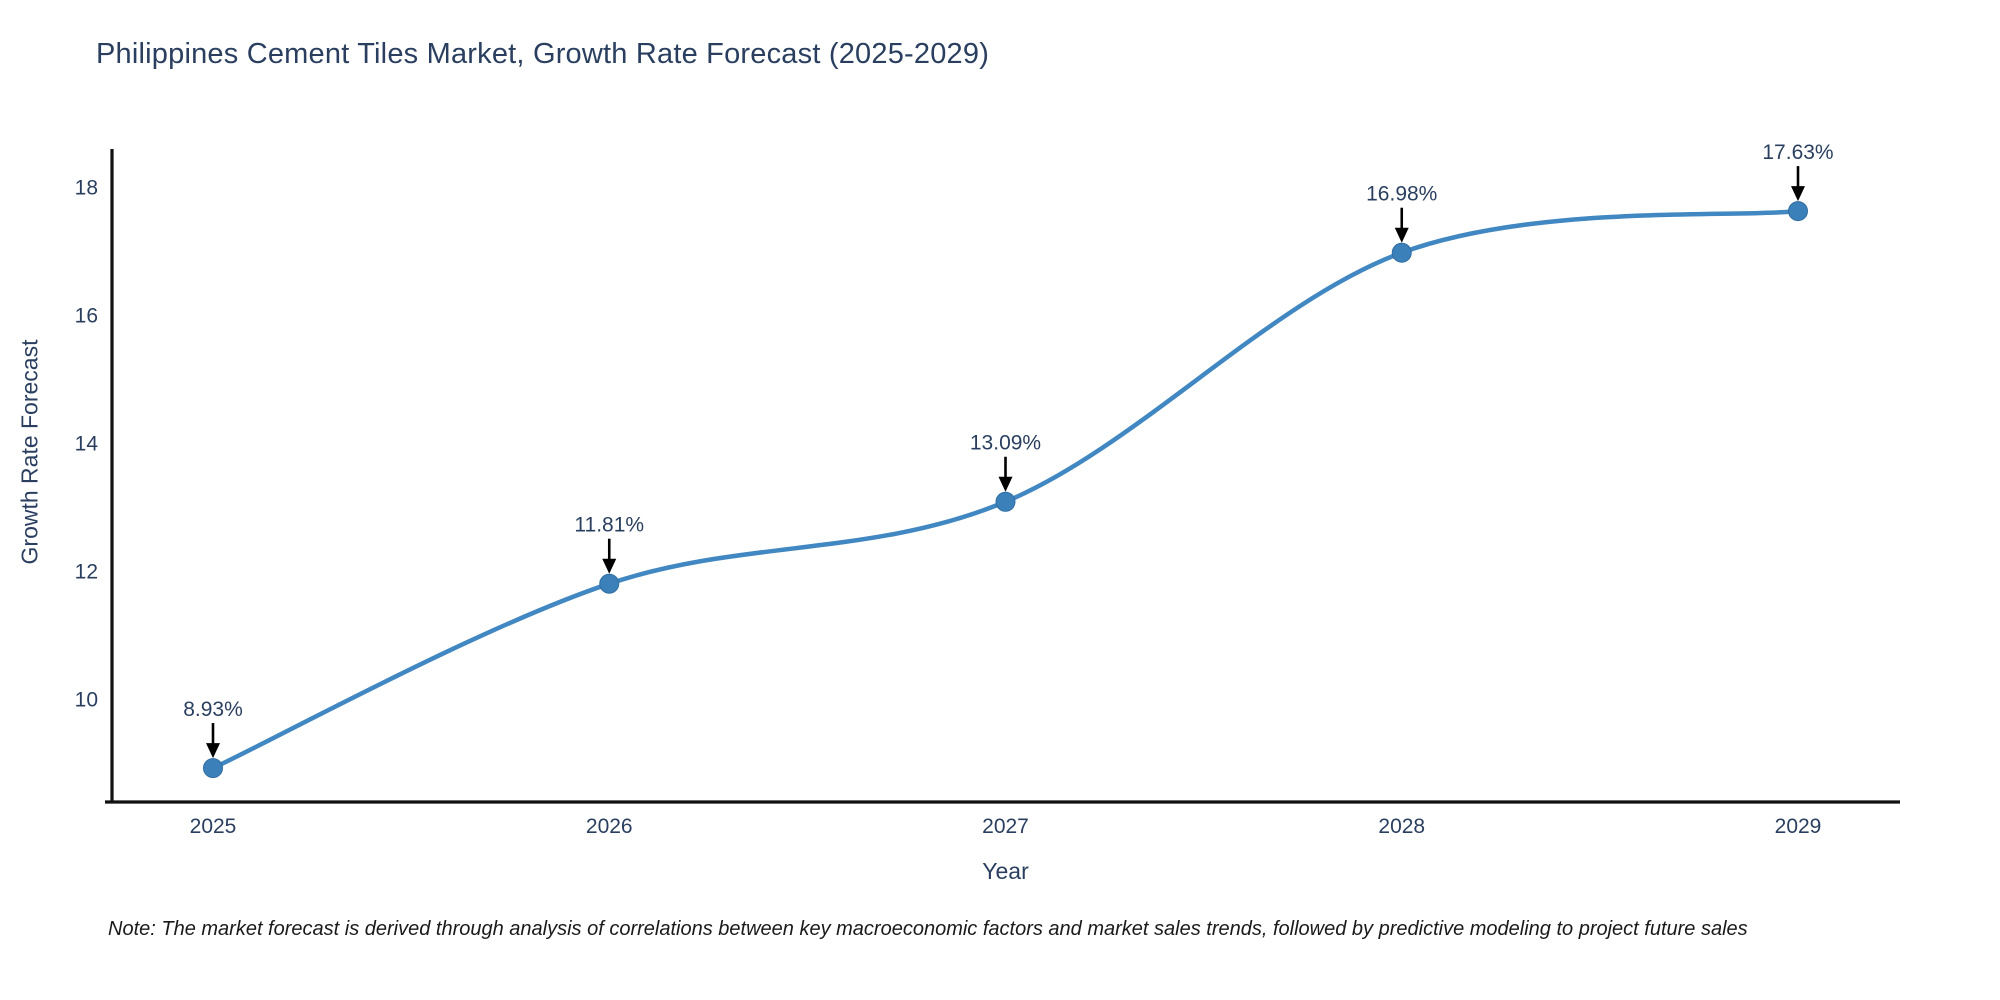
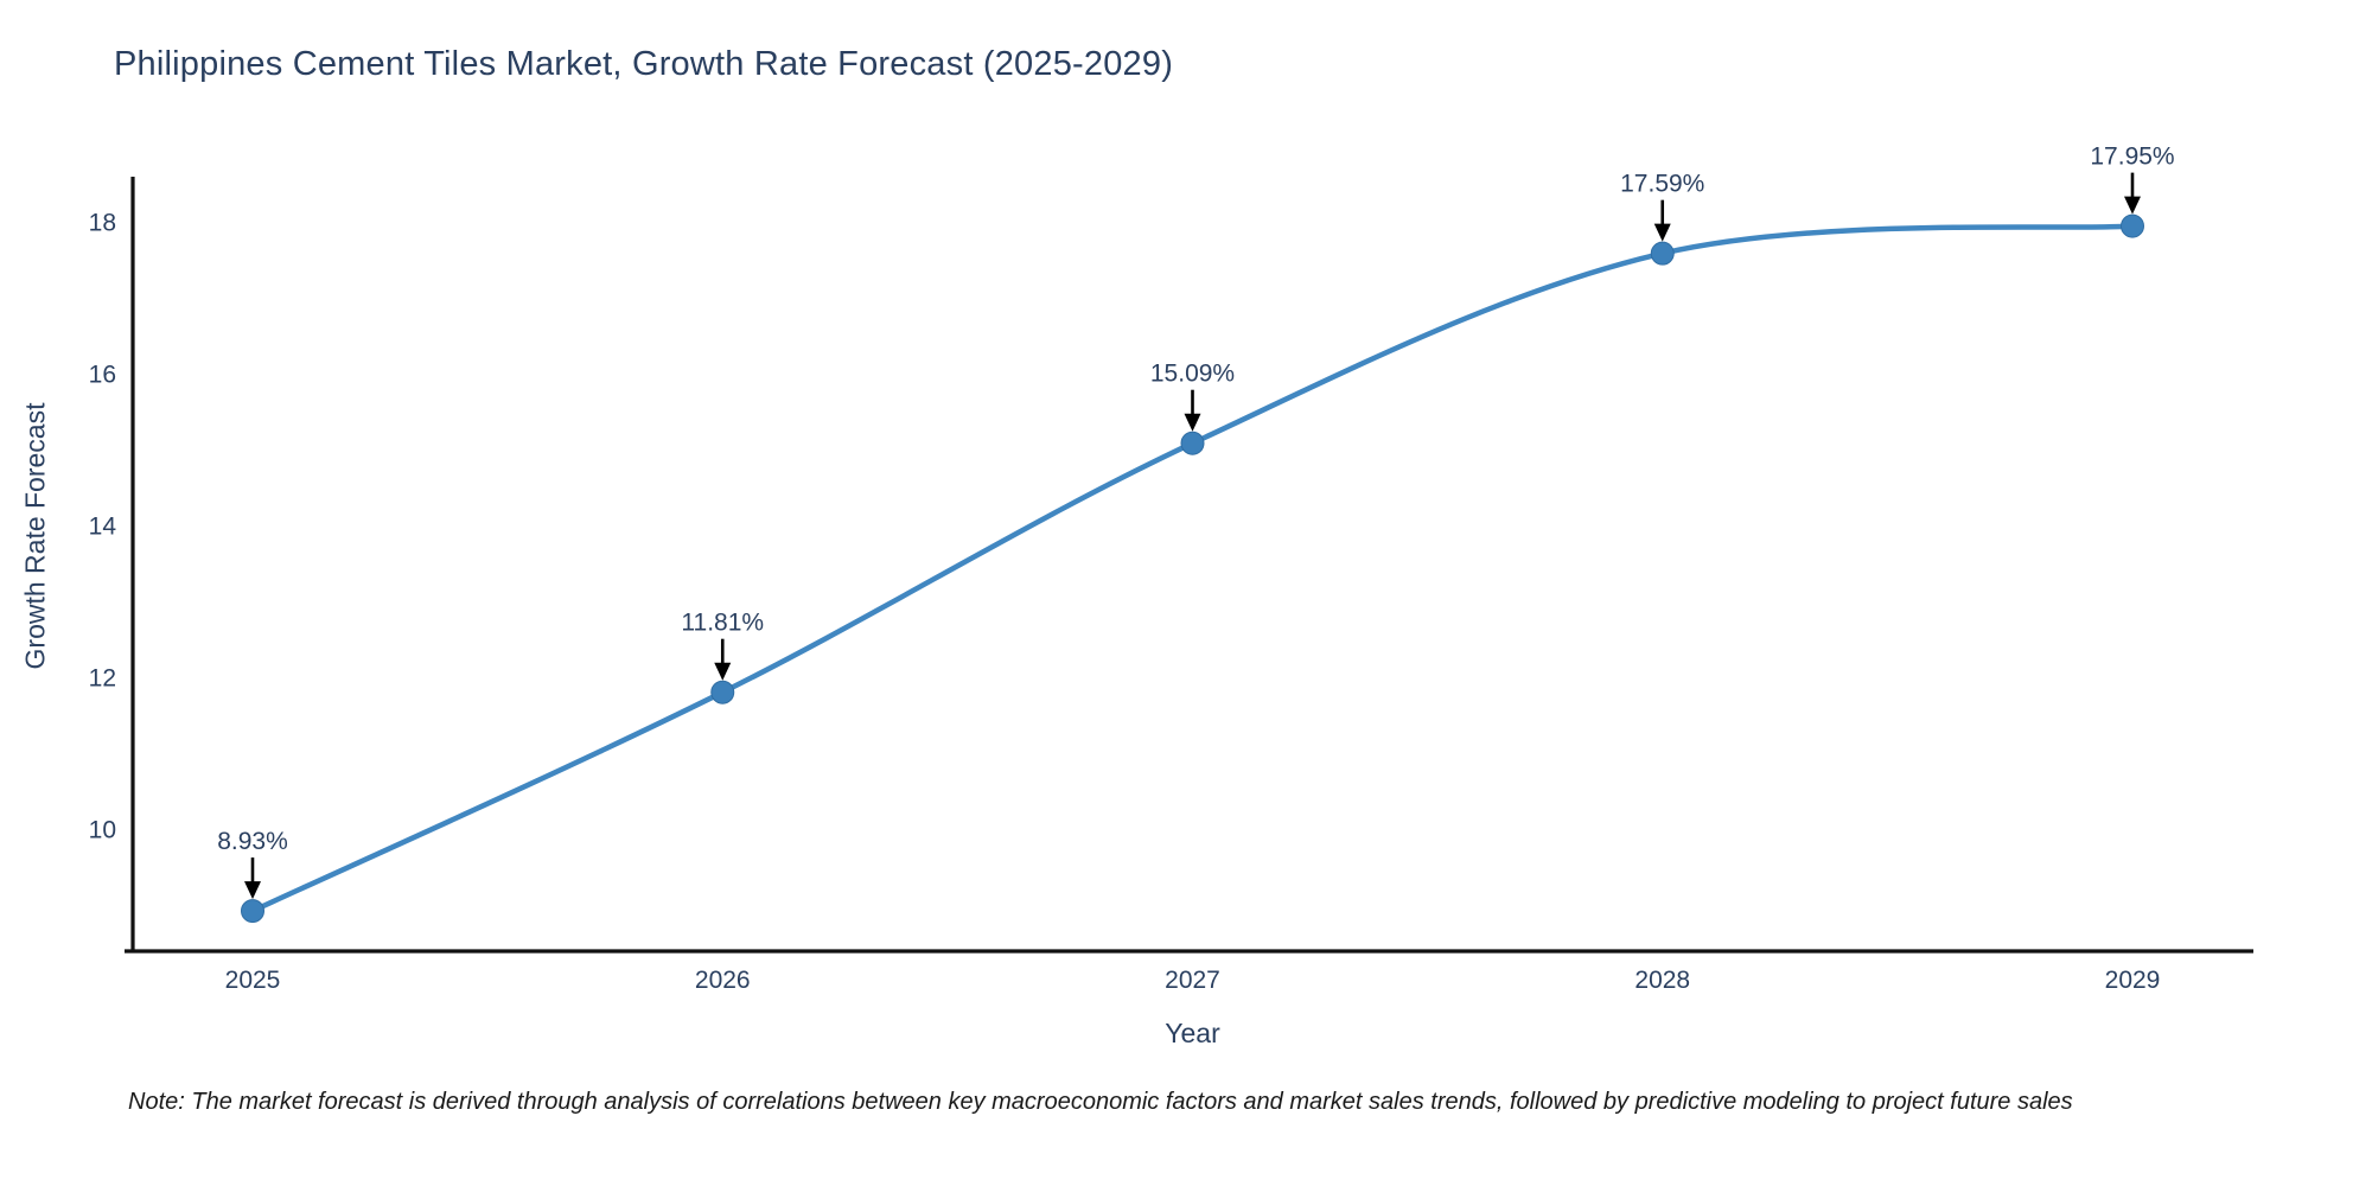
2027: 13.09% -> 15.09%
2028: 16.98% -> 17.59%
2029: 17.63% -> 17.95%
